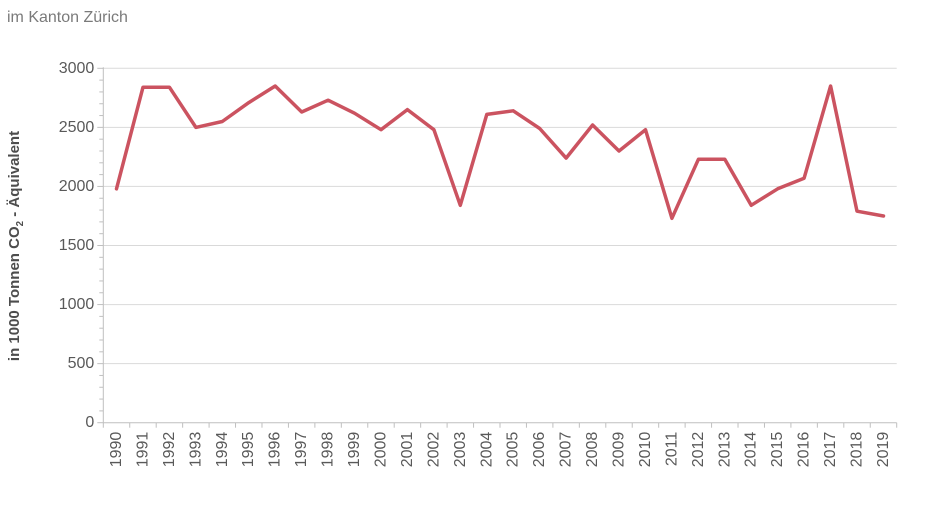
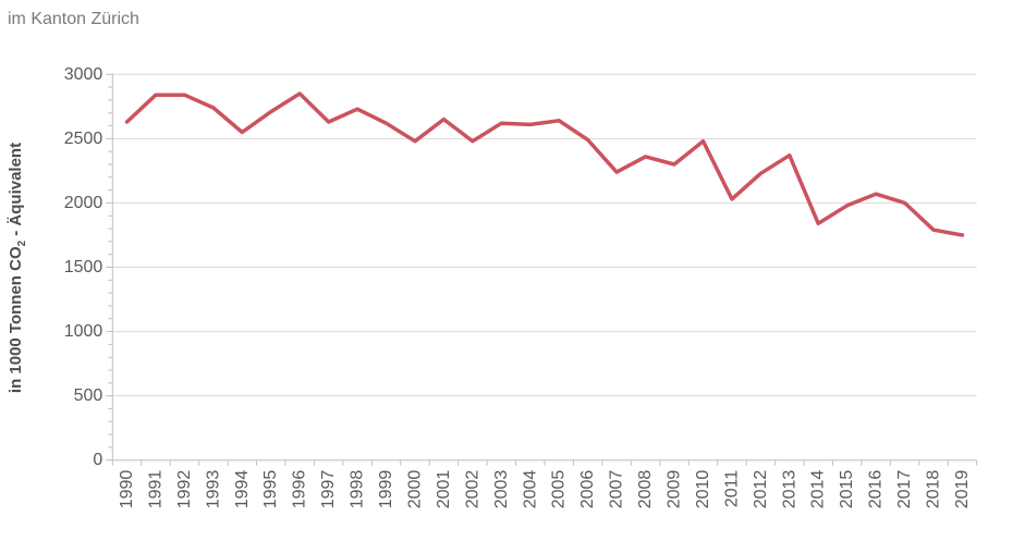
1990: 1980 -> 2630
1993: 2500 -> 2740
2003: 1840 -> 2620
2008: 2520 -> 2360
2011: 1730 -> 2030
2013: 2230 -> 2370
2017: 2850 -> 2000
